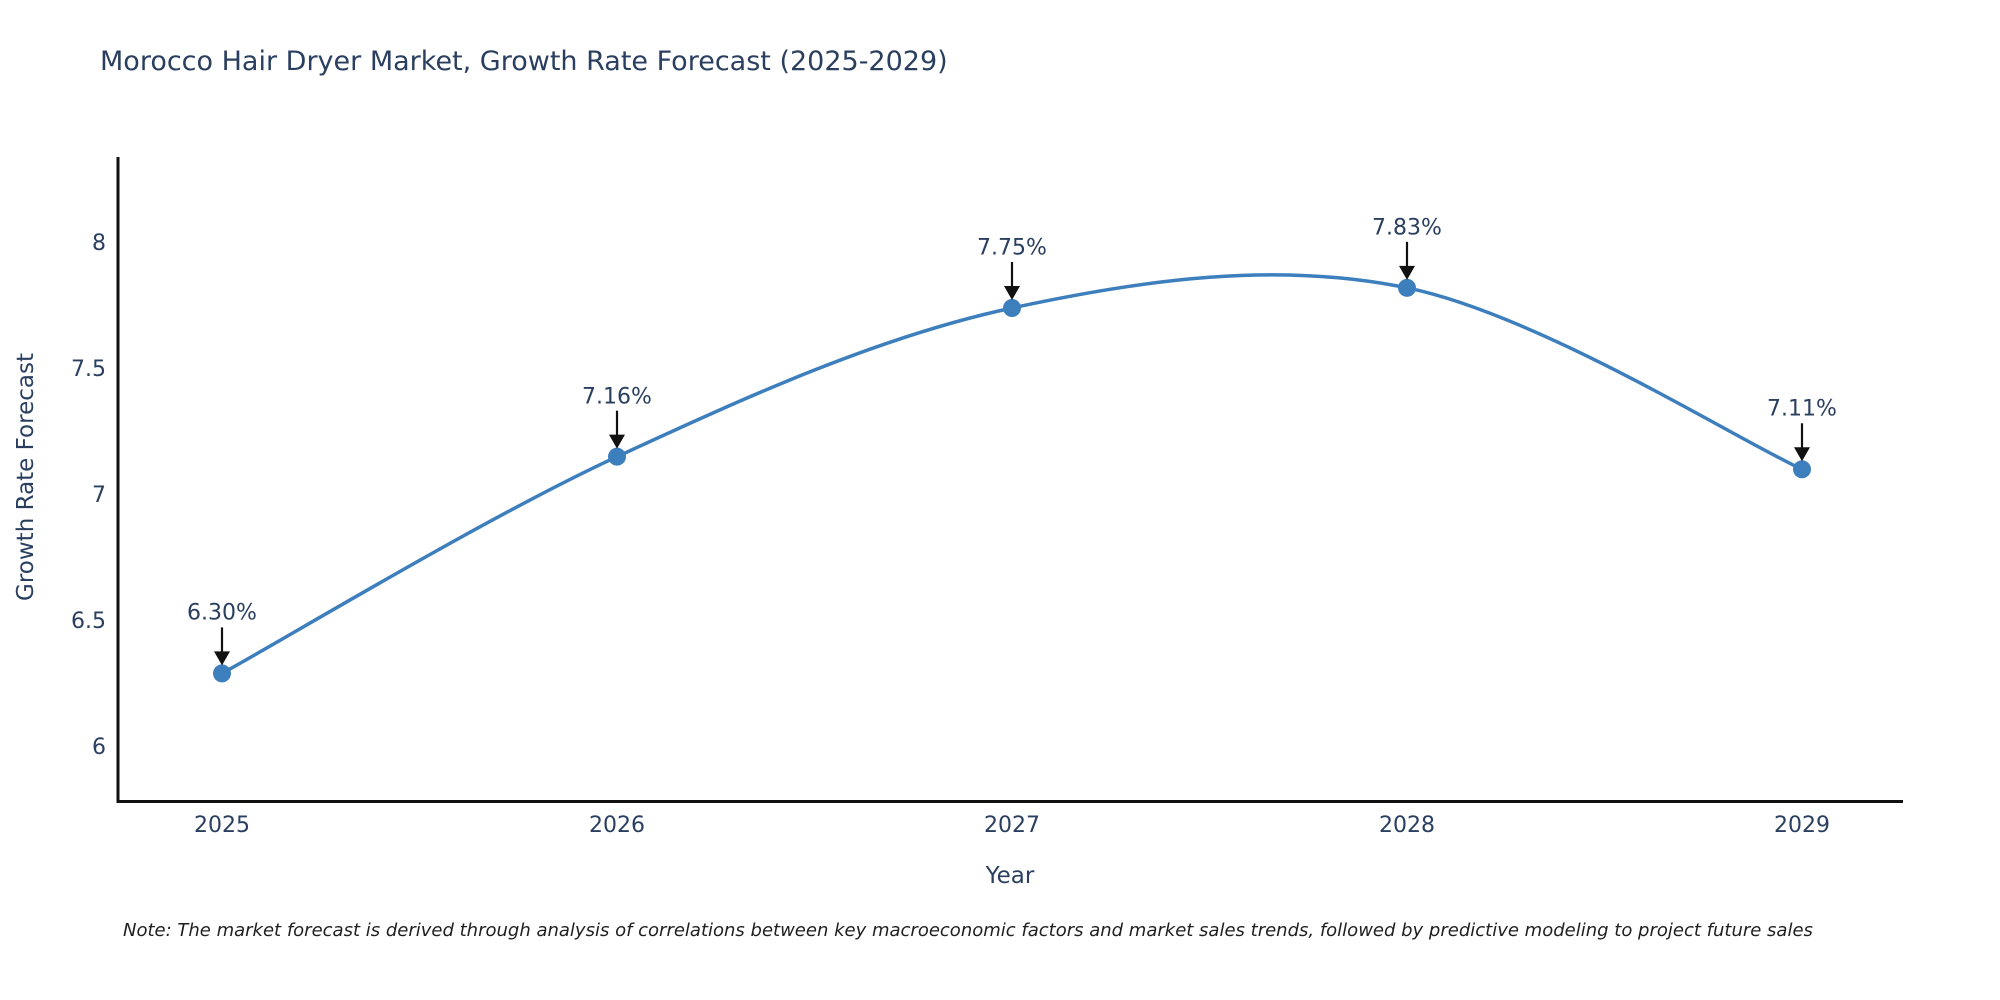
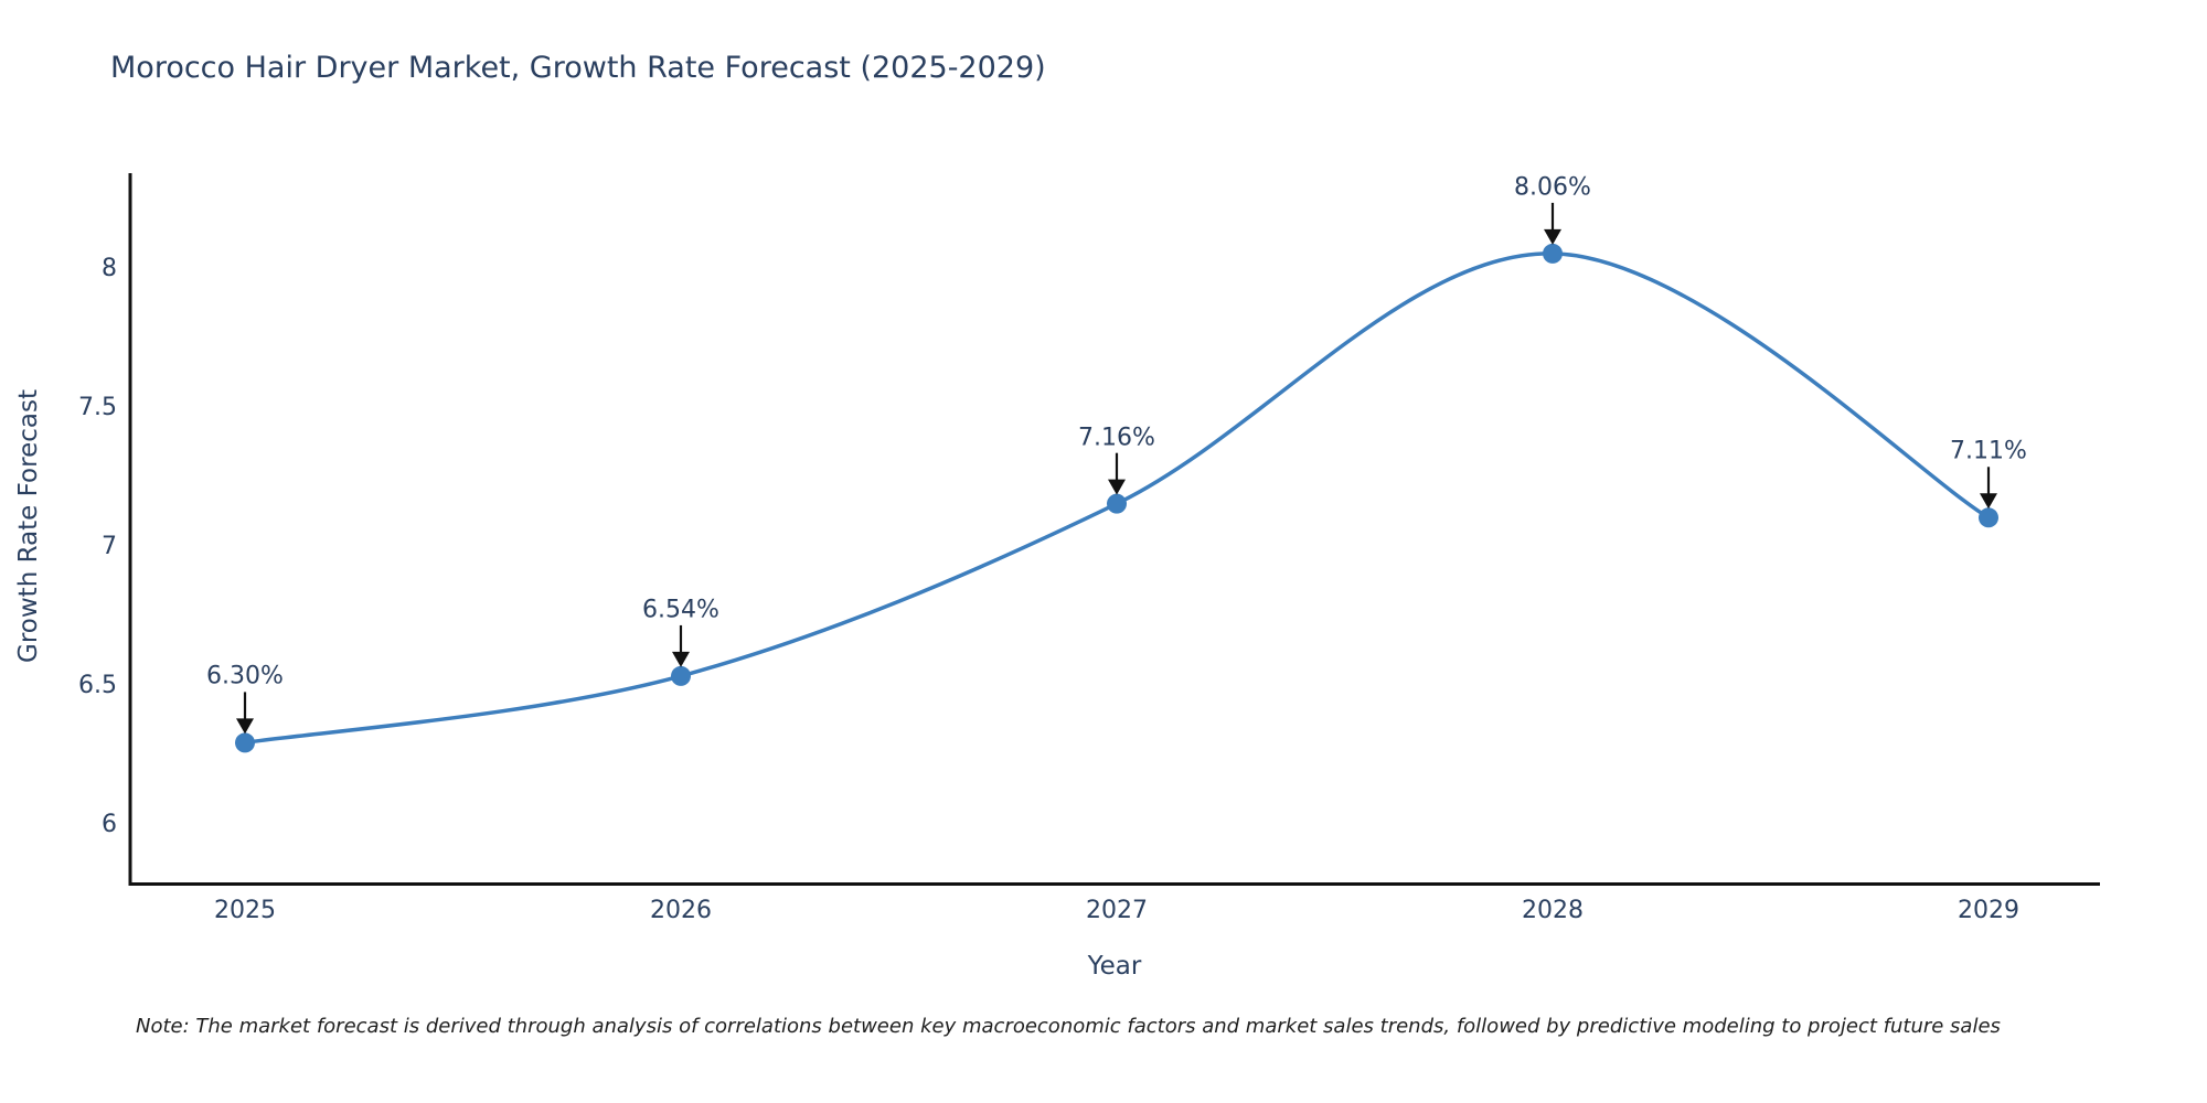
2026: 7.16% -> 6.54%
2027: 7.75% -> 7.16%
2028: 7.83% -> 8.06%
